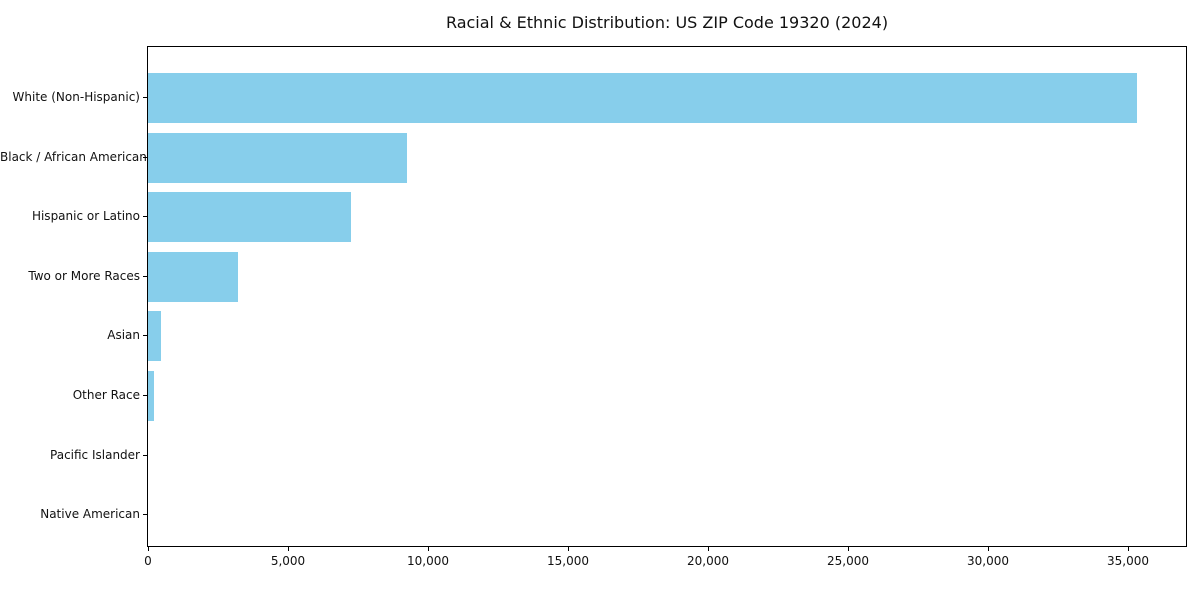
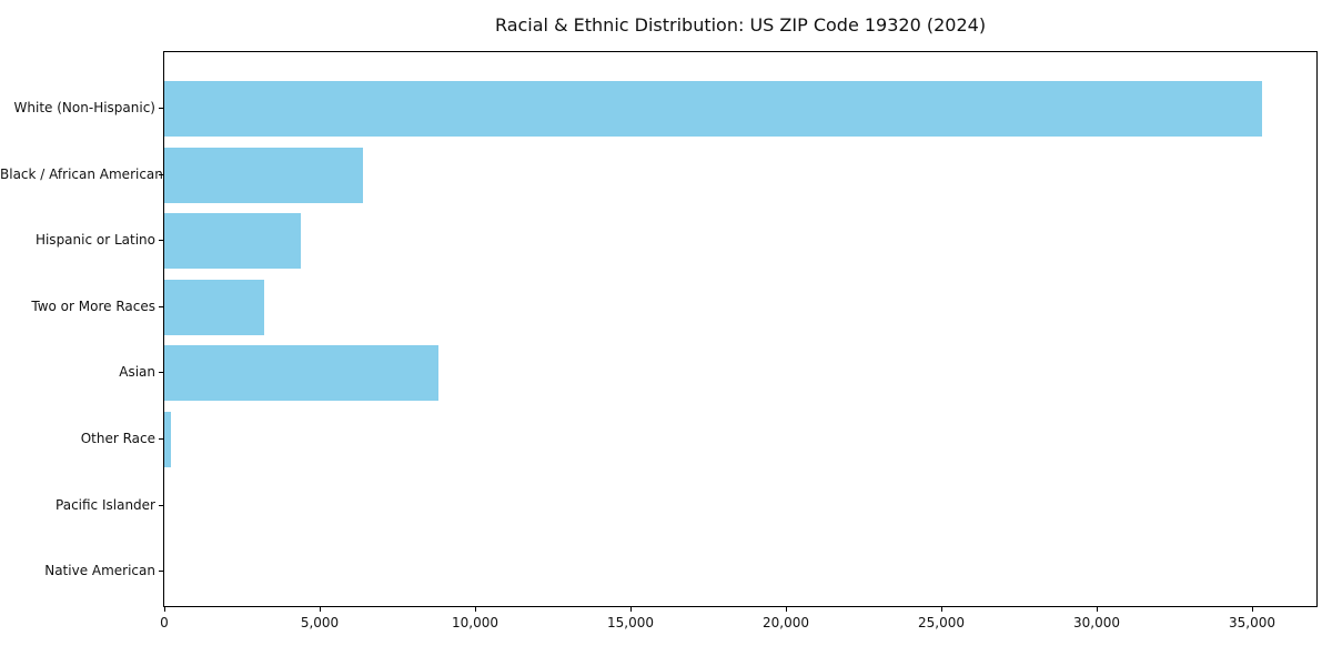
Black / African American: 9200 -> 6400
Hispanic or Latino: 7300 -> 4400
Asian: 500 -> 8800
